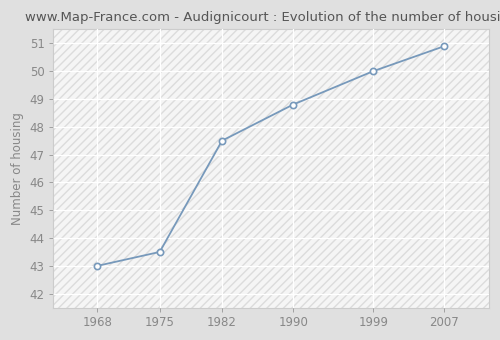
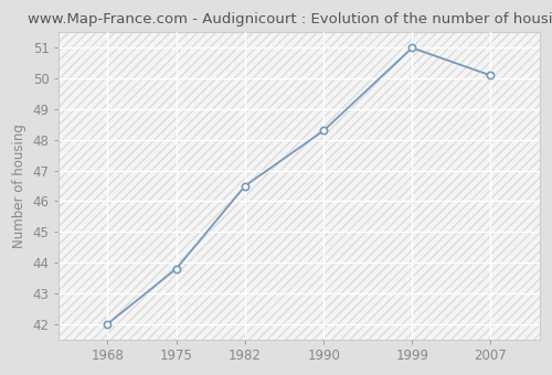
1968: 43.0 -> 42.0
1975: 43.5 -> 43.8
1982: 47.5 -> 46.5
1990: 48.8 -> 48.3
1999: 50.0 -> 51.0
2007: 50.9 -> 50.1
